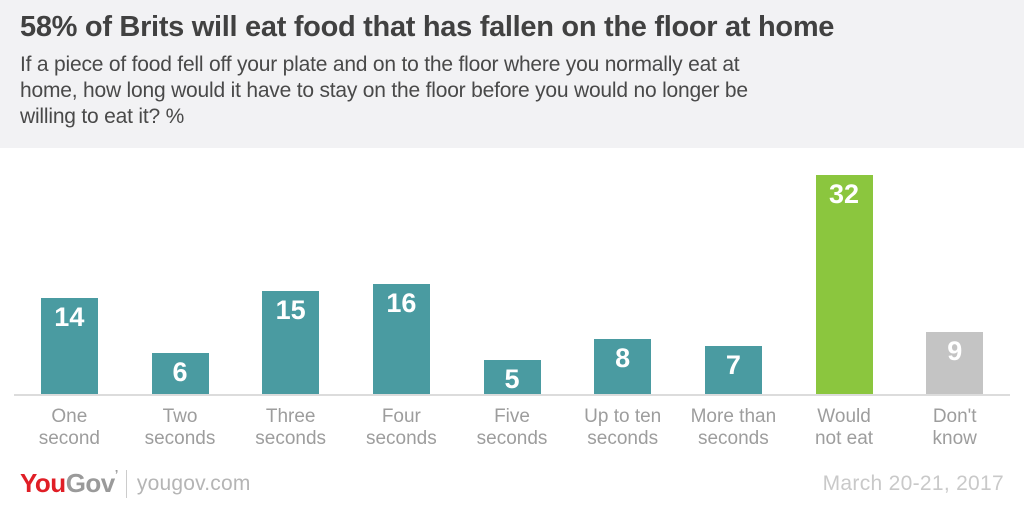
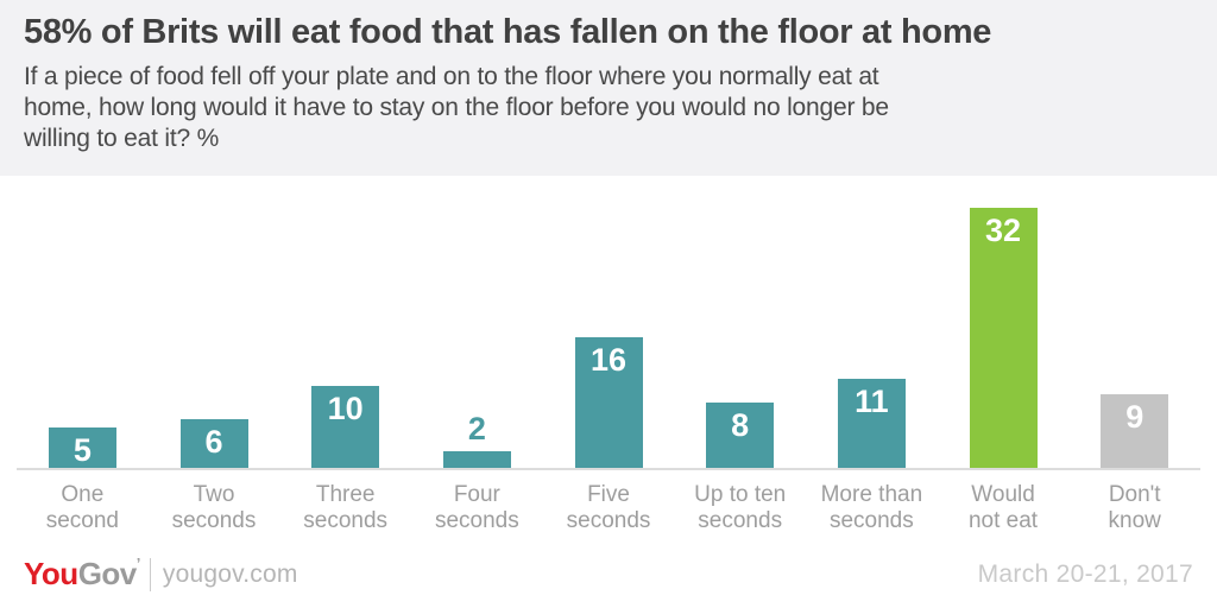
One second: 14 -> 5
Three seconds: 15 -> 10
Four seconds: 16 -> 2
Five seconds: 5 -> 16
More than seconds: 7 -> 11
